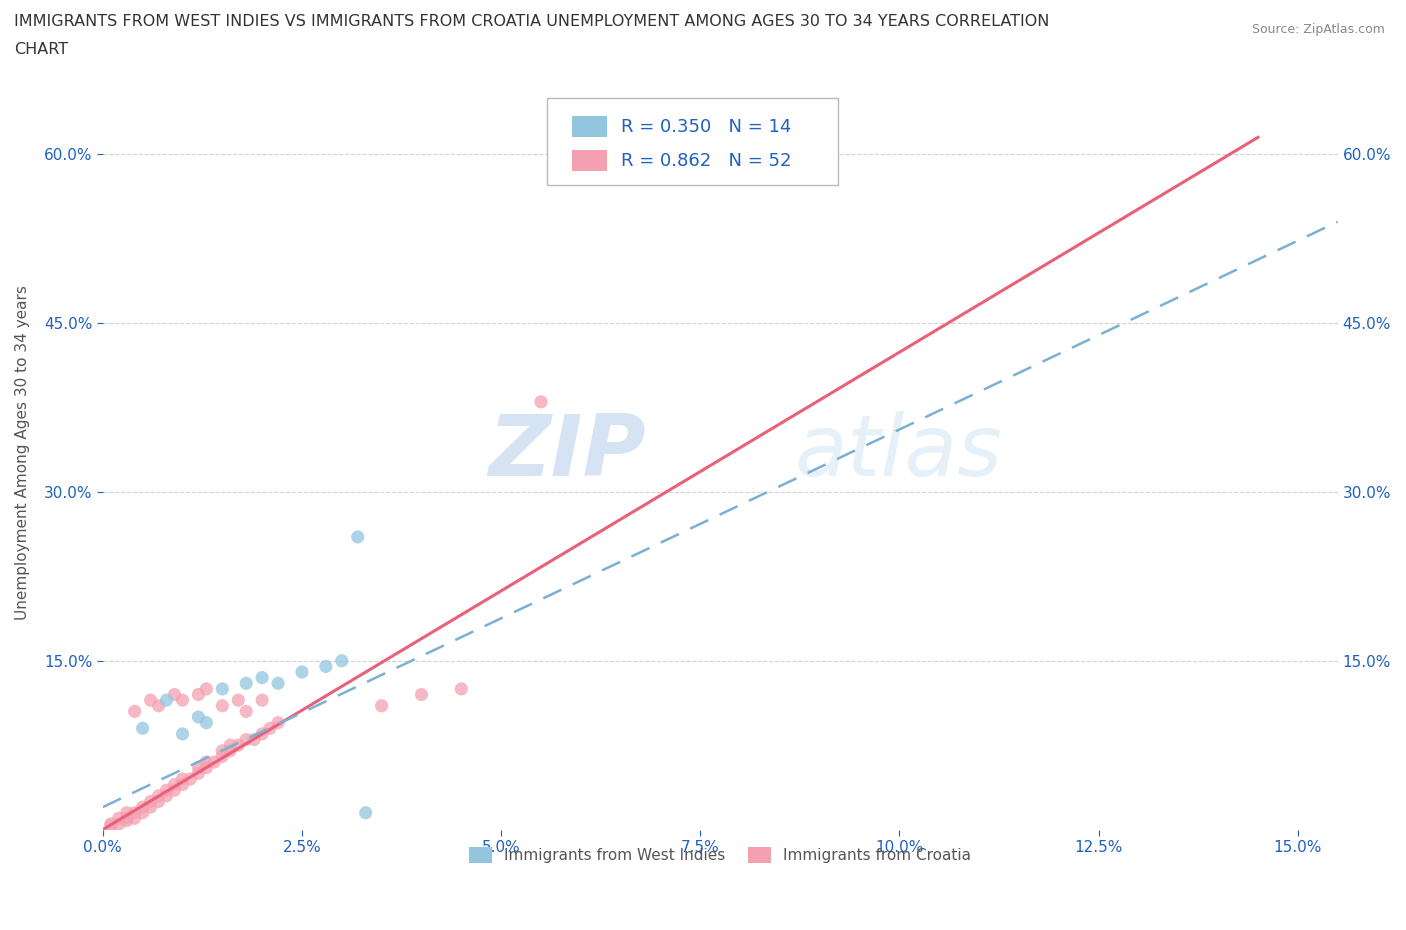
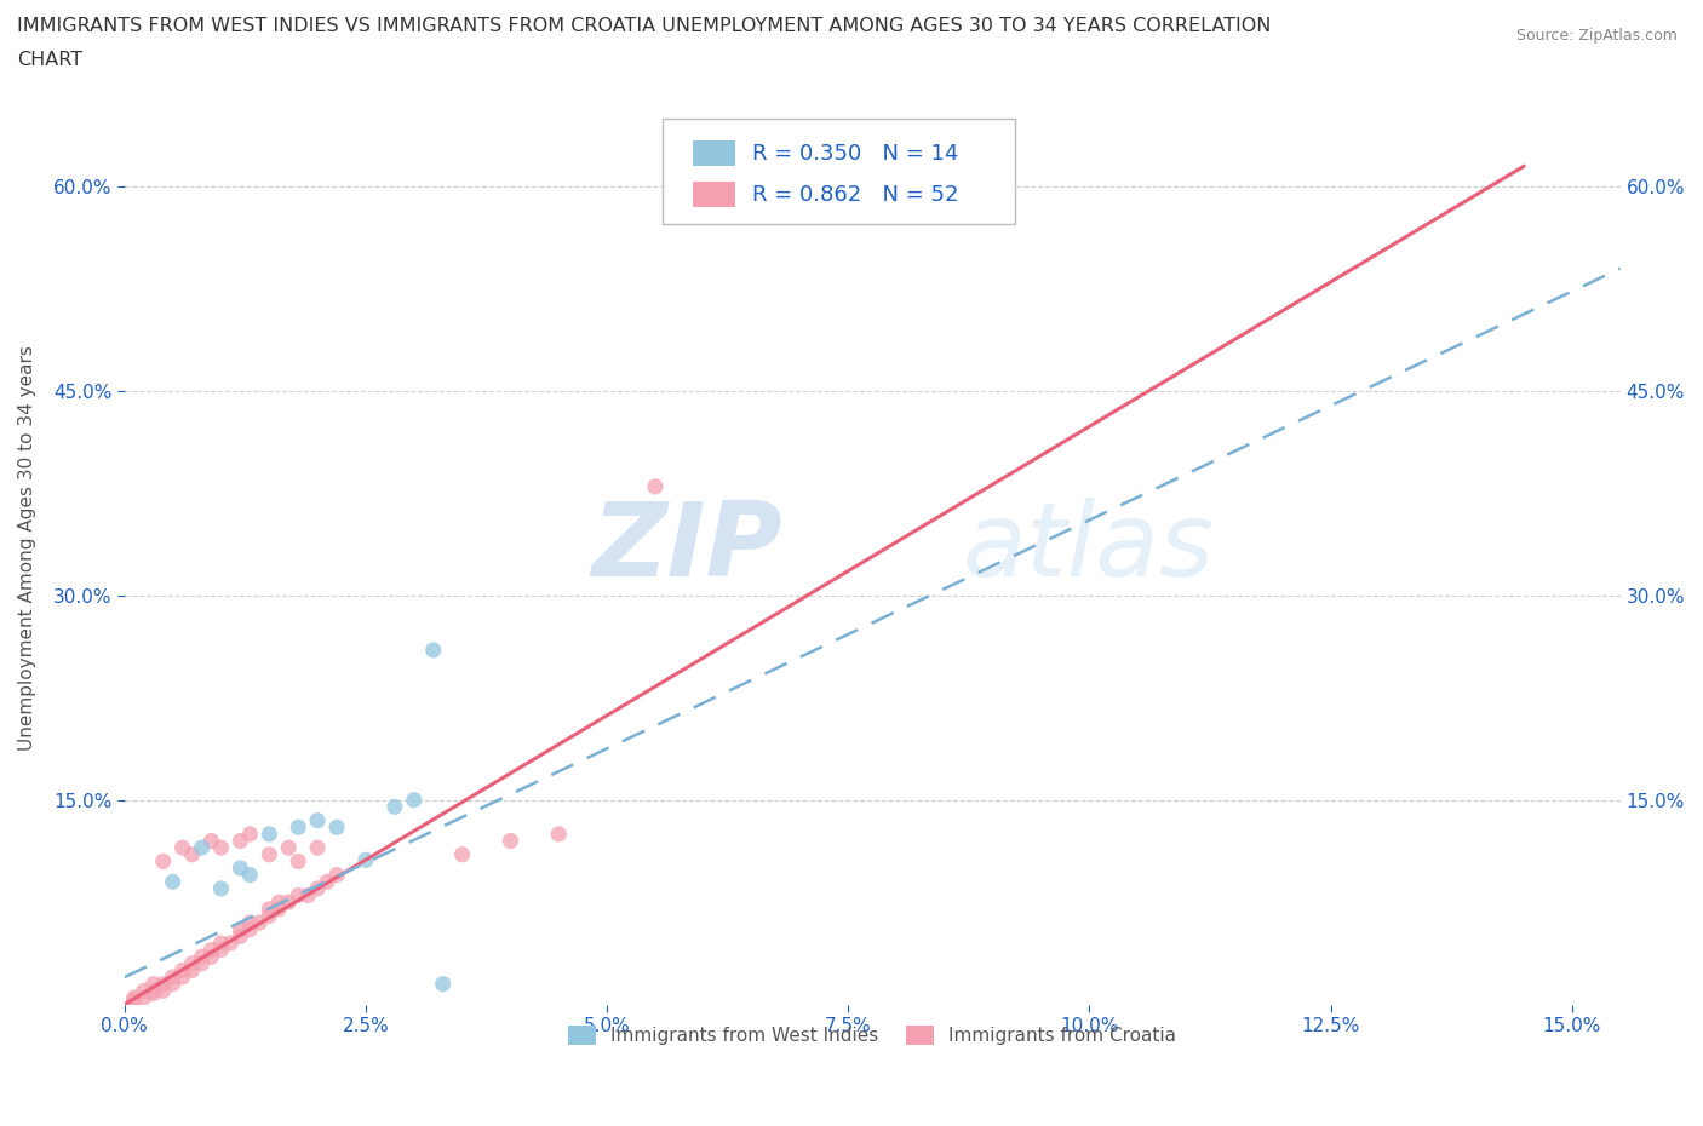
Immigrants from West Indies/2.5%: 14.0% -> 10.6%
